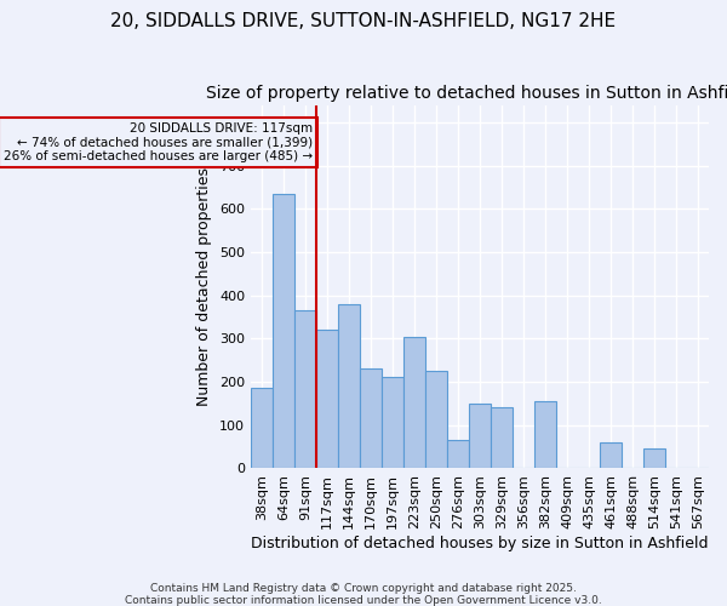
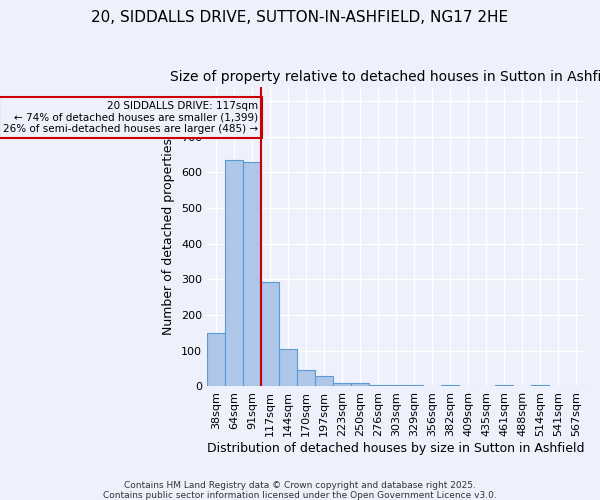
38sqm: 185 -> 150
91sqm: 365 -> 630
117sqm: 320 -> 293
144sqm: 380 -> 105
170sqm: 230 -> 45
197sqm: 210 -> 30
223sqm: 305 -> 10
250sqm: 225 -> 10
276sqm: 65 -> 5
303sqm: 150 -> 5
329sqm: 140 -> 5
382sqm: 155 -> 5
461sqm: 60 -> 5
514sqm: 45 -> 5
